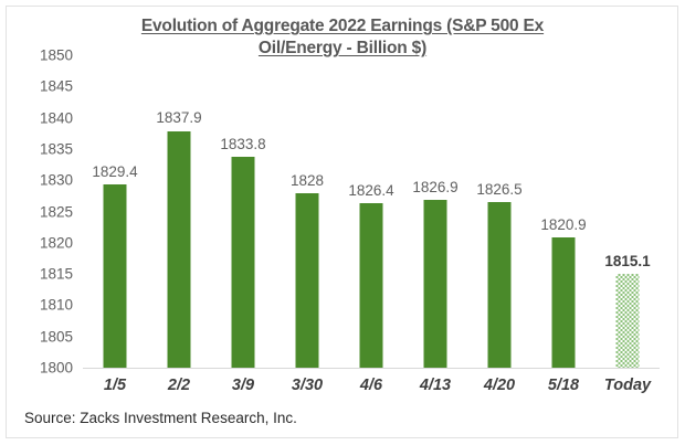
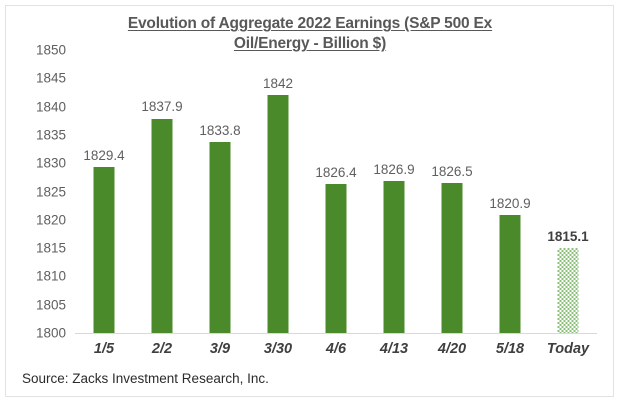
3/30: 1828 -> 1842
